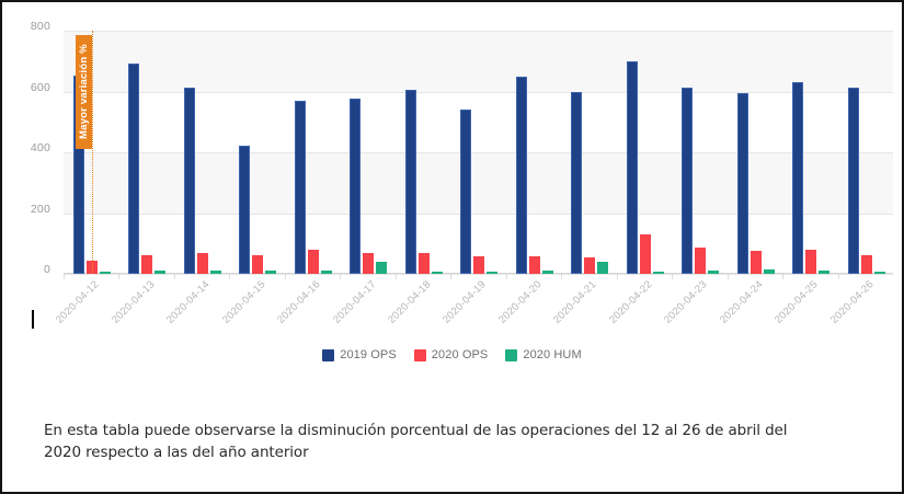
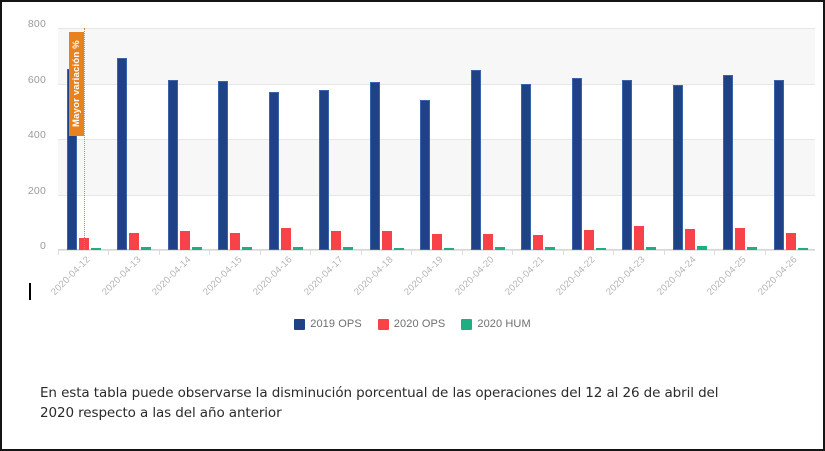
2019 OPS/2020-04-15: 420 -> 610
2020 HUM/2020-04-17: 40 -> 10
2020 HUM/2020-04-21: 40 -> 10
2019 OPS/2020-04-22: 700 -> 620
2020 OPS/2020-04-22: 130 -> 70
